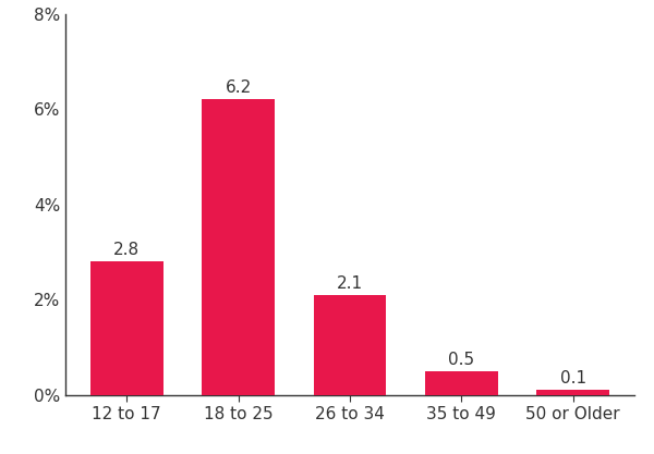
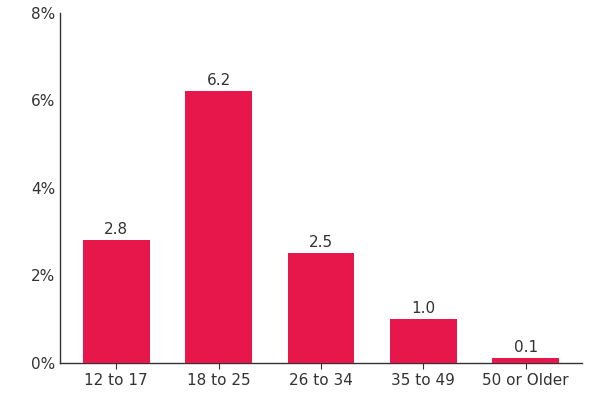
26 to 34: 2.1 -> 2.5
35 to 49: 0.5 -> 1.0
